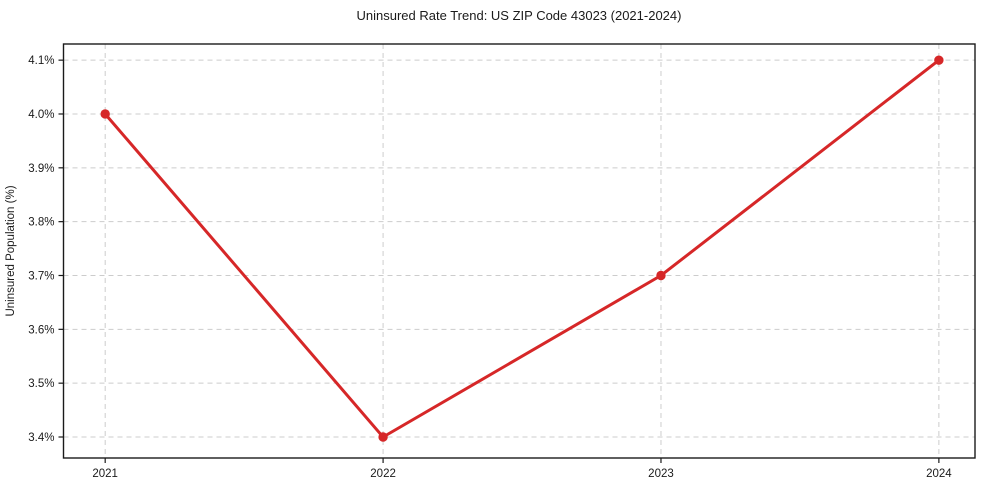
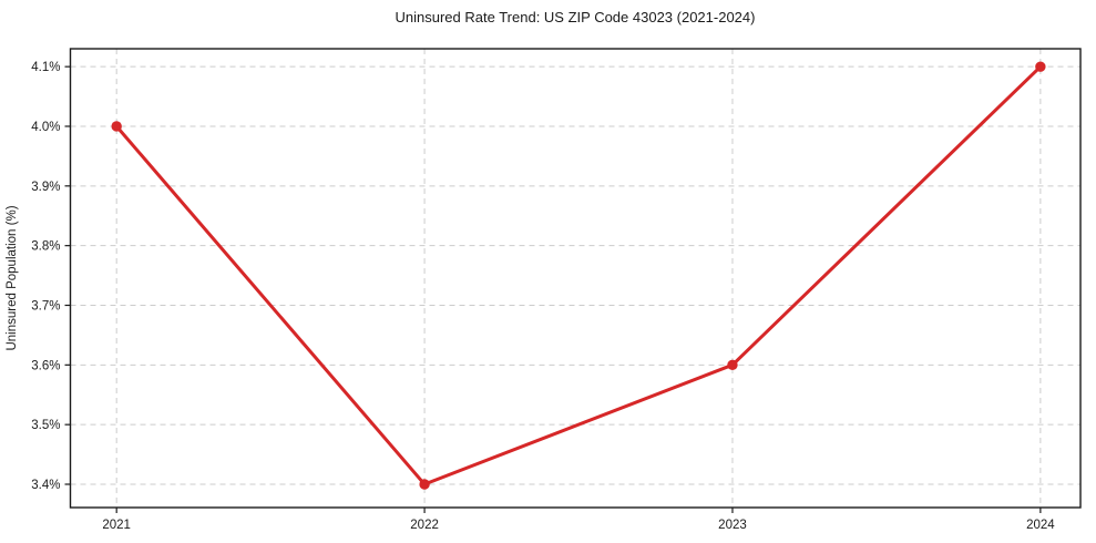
2023: 3.7% -> 3.6%
